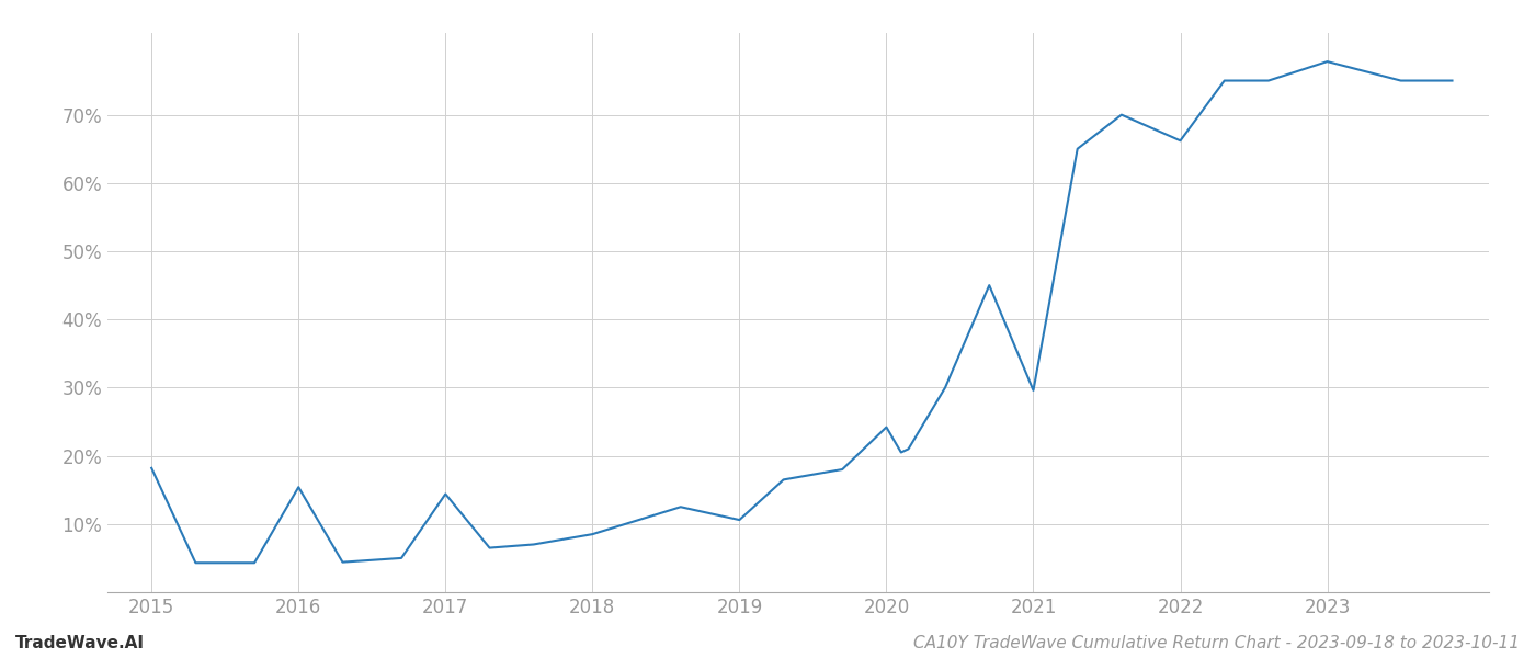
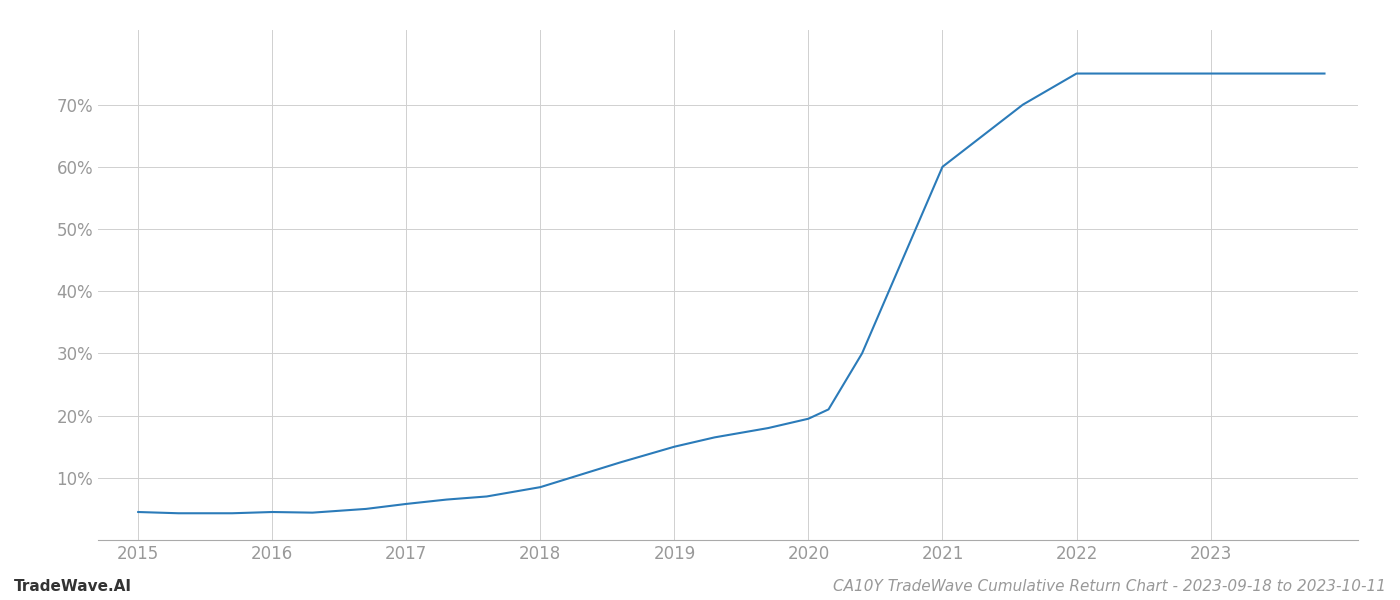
2015: 18.2% -> 4.5%
2016: 15.4% -> 4.5%
2017: 14.4% -> 5.8%
2019: 10.6% -> 15.0%
2020: 24.2% -> 19.5%
2021: 29.6% -> 60.0%
2022: 66.2% -> 75.0%
2023: 77.8% -> 75.0%
